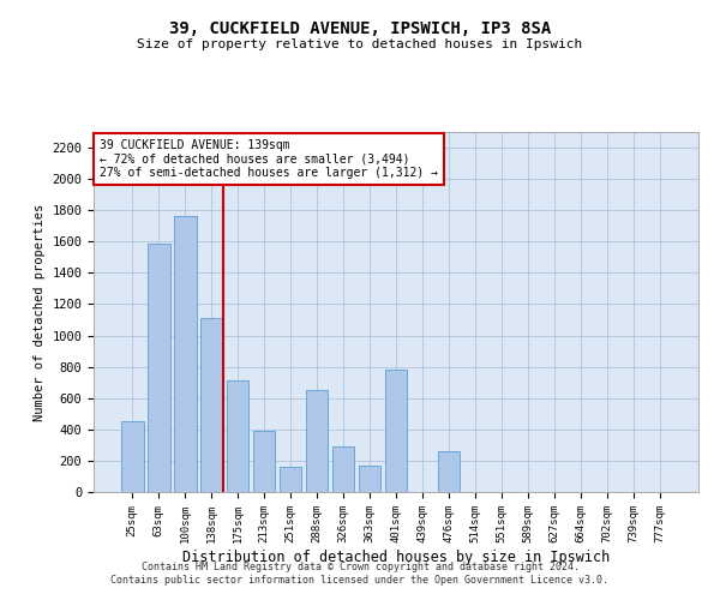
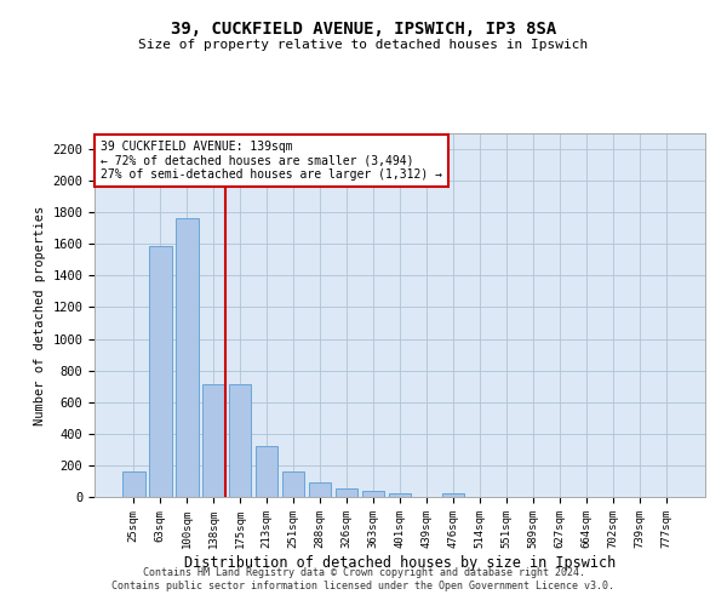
25sqm: 450 -> 160
138sqm: 1110 -> 710
213sqm: 390 -> 320
288sqm: 650 -> 90
326sqm: 290 -> 60
363sqm: 170 -> 40
401sqm: 780 -> 20
476sqm: 260 -> 20
